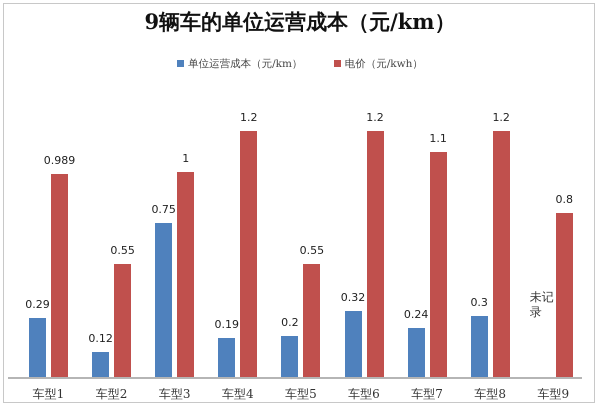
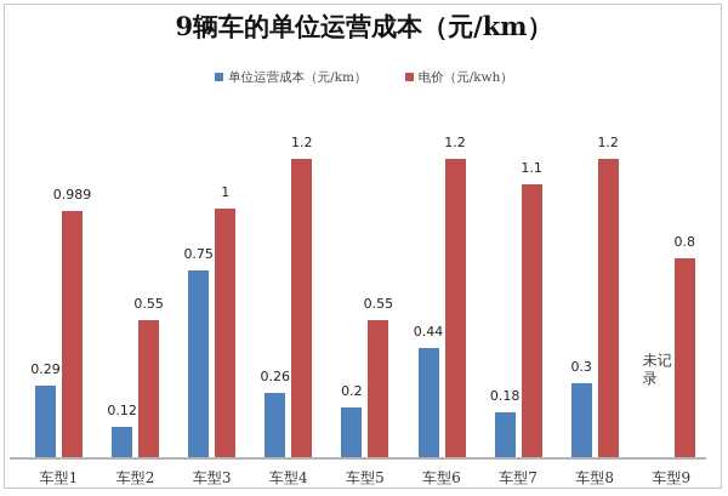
单位运营成本（元/km）/车型4: 0.19 -> 0.26
单位运营成本（元/km）/车型6: 0.32 -> 0.44
单位运营成本（元/km）/车型7: 0.24 -> 0.18
